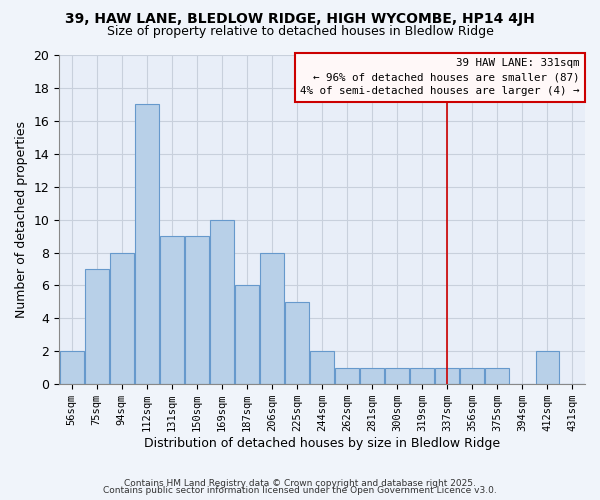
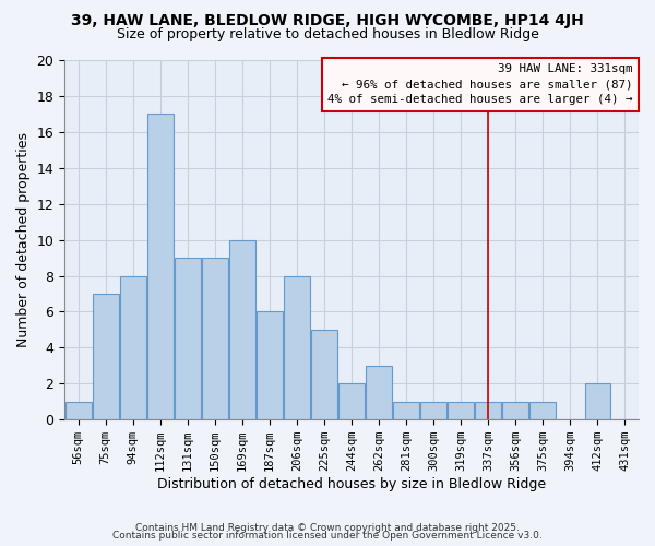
56sqm: 2 -> 1
262sqm: 1 -> 3
